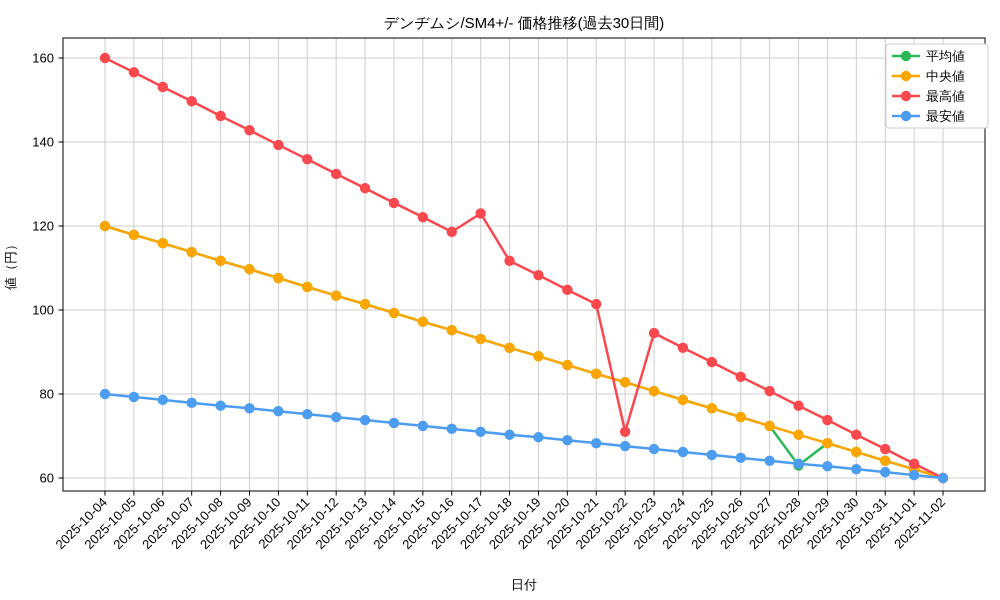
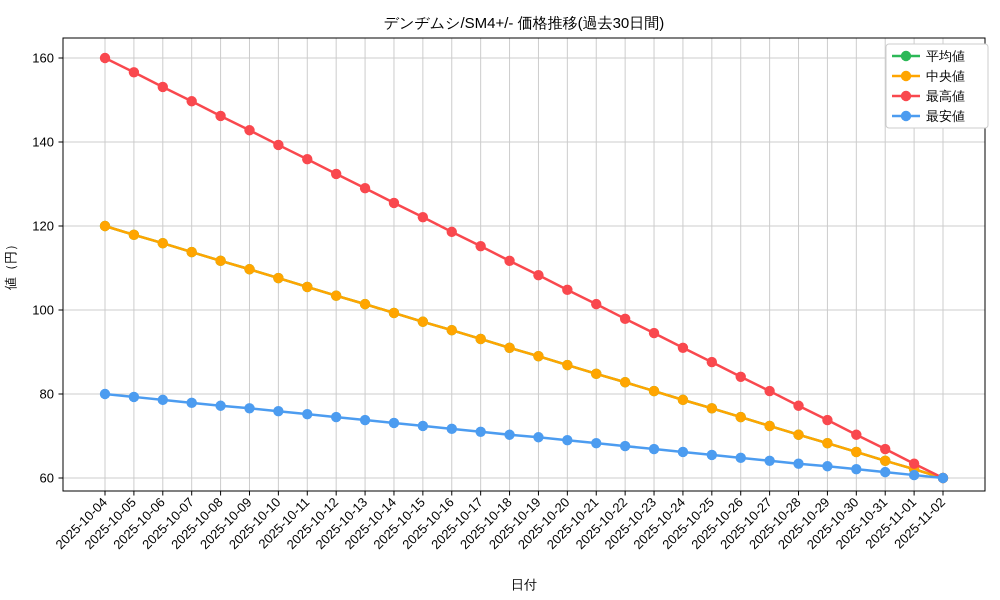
最高値/2025-10-17: 123 -> 115
最高値/2025-10-22: 71 -> 98
平均値/2025-10-28: 63 -> 70
